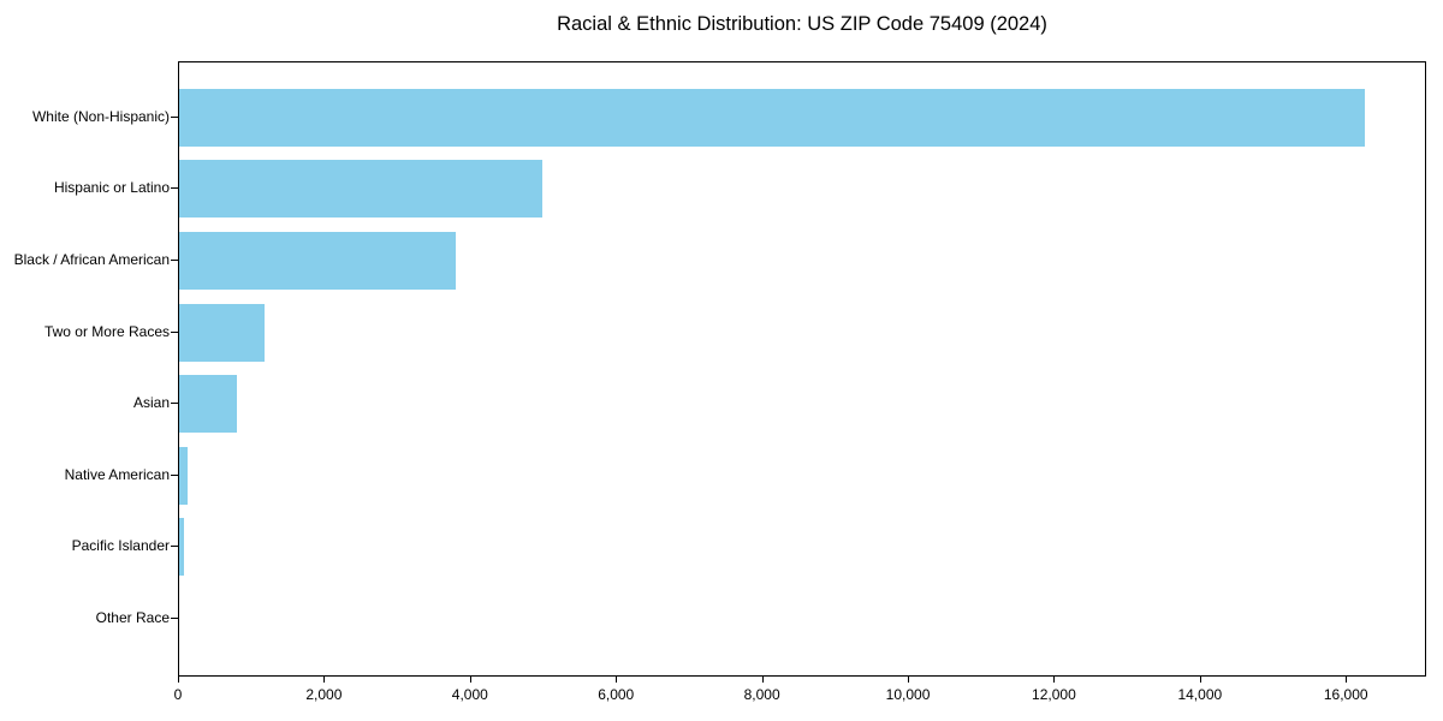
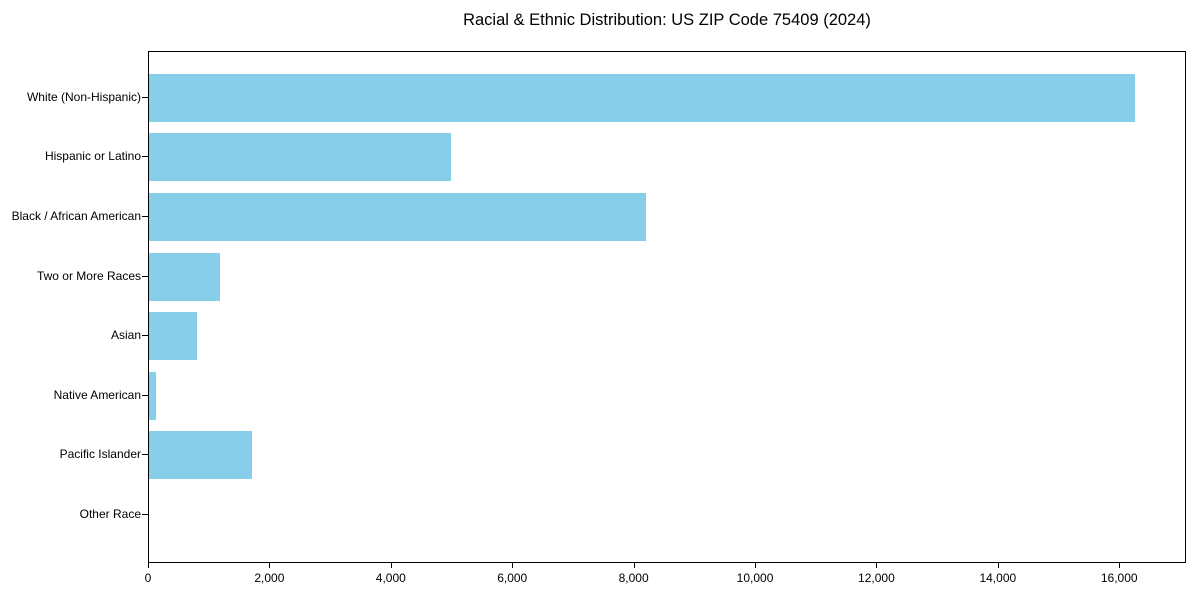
Black / African American: 3800 -> 8200
Pacific Islander: 100 -> 1700
